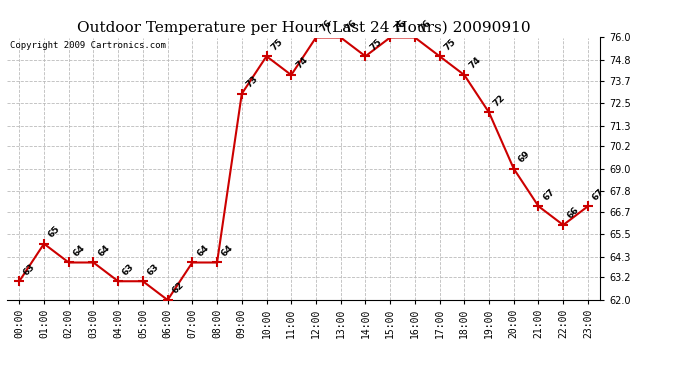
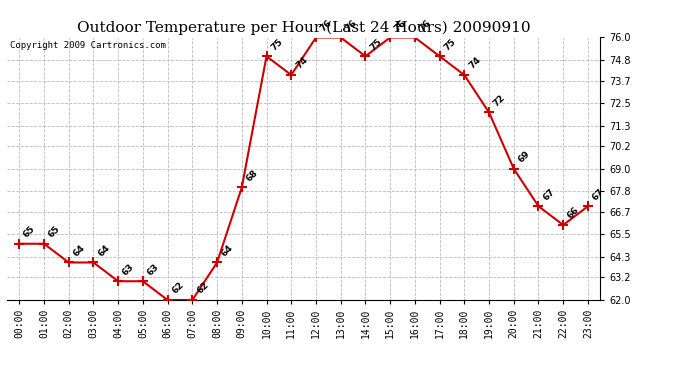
00:00: 63 -> 65
07:00: 64 -> 62
09:00: 73 -> 68
